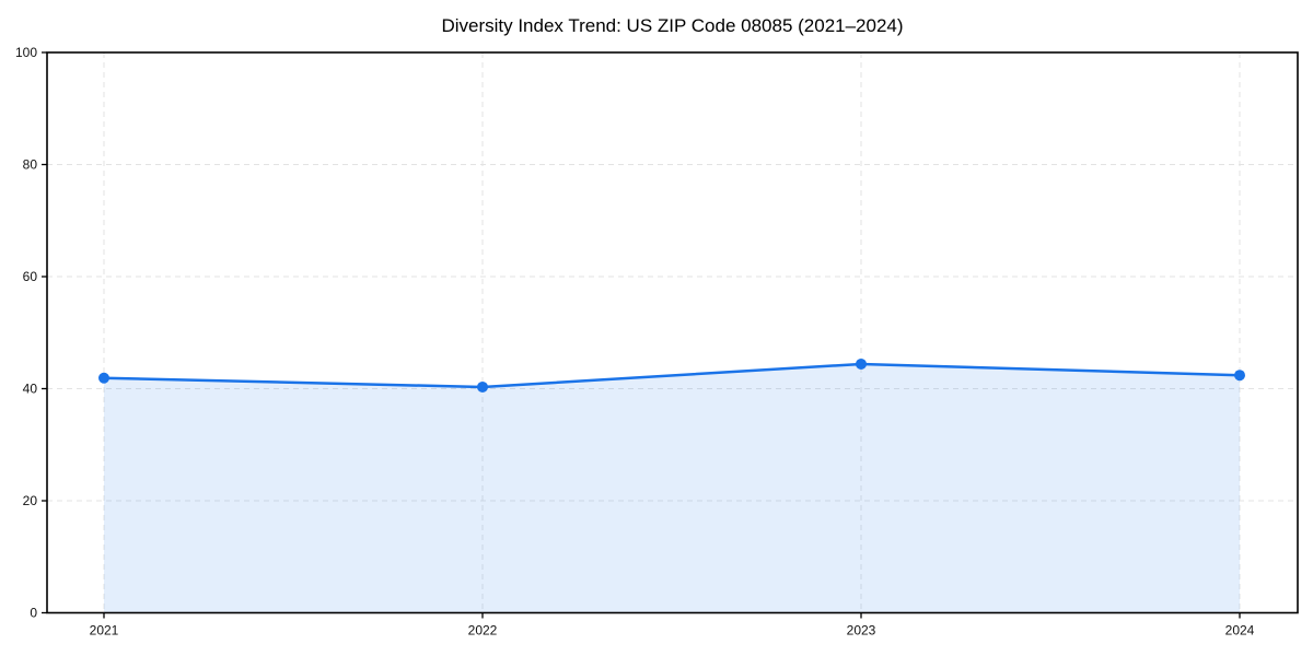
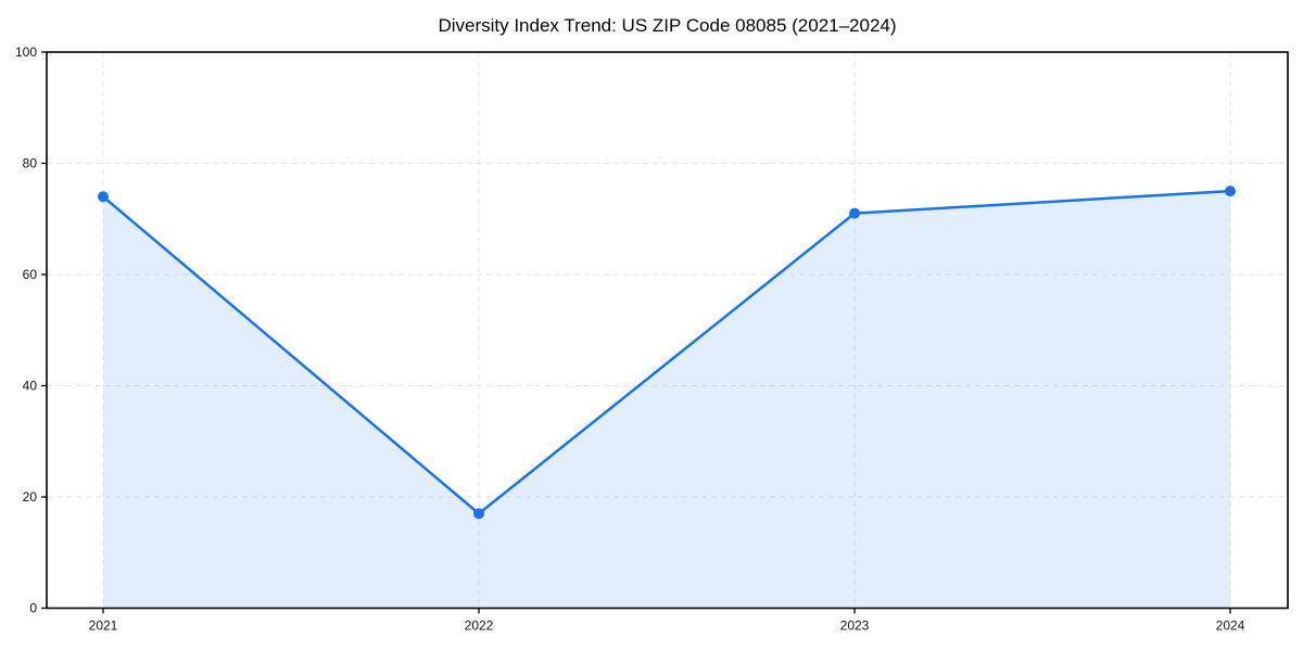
2021: 42 -> 74
2022: 40 -> 17
2023: 44 -> 71
2024: 42 -> 75
